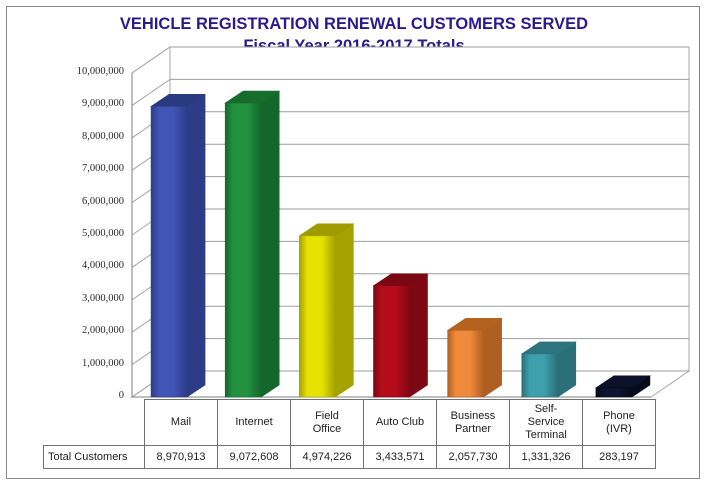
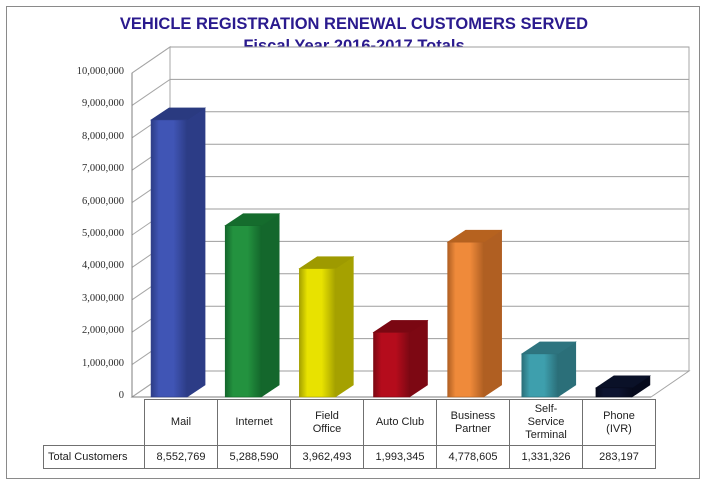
Mail: 8,970,913 -> 8,552,769
Internet: 9,072,608 -> 5,288,590
Field Office: 4,974,226 -> 3,962,493
Auto Club: 3,433,571 -> 1,993,345
Business Partner: 2,057,730 -> 4,778,605
